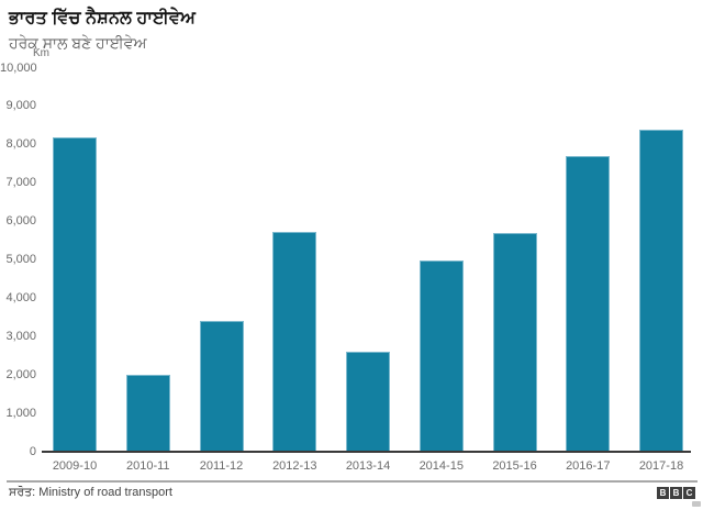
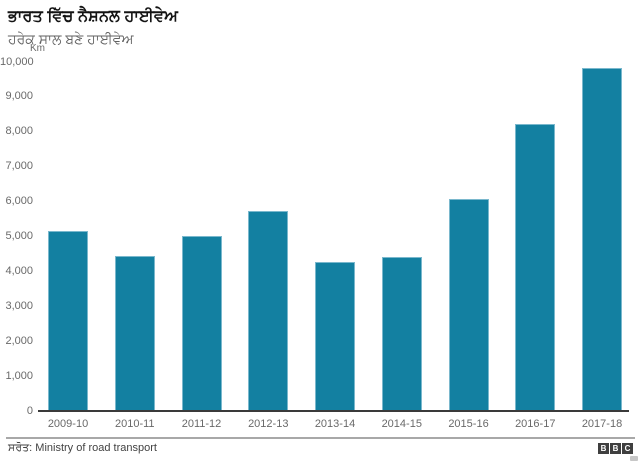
2009-10: 8200 -> 5200
2010-11: 2000 -> 4400
2011-12: 3400 -> 5000
2013-14: 2600 -> 4300
2014-15: 5000 -> 4400
2015-16: 5700 -> 6100
2016-17: 7700 -> 8200
2017-18: 8400 -> 9800
